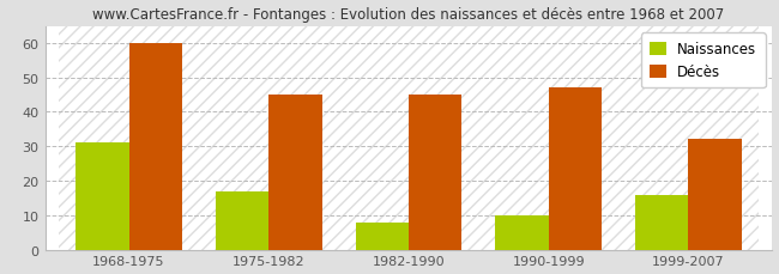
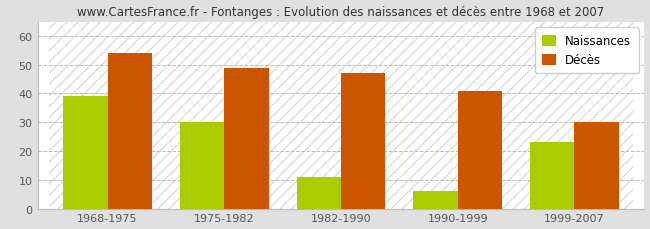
Naissances/1968-1975: 31 -> 39
Décès/1968-1975: 60 -> 54
Naissances/1975-1982: 17 -> 30
Décès/1975-1982: 45 -> 49
Naissances/1982-1990: 8 -> 11
Décès/1982-1990: 45 -> 47
Naissances/1990-1999: 10 -> 6
Décès/1990-1999: 47 -> 41
Naissances/1999-2007: 16 -> 23
Décès/1999-2007: 32 -> 30
